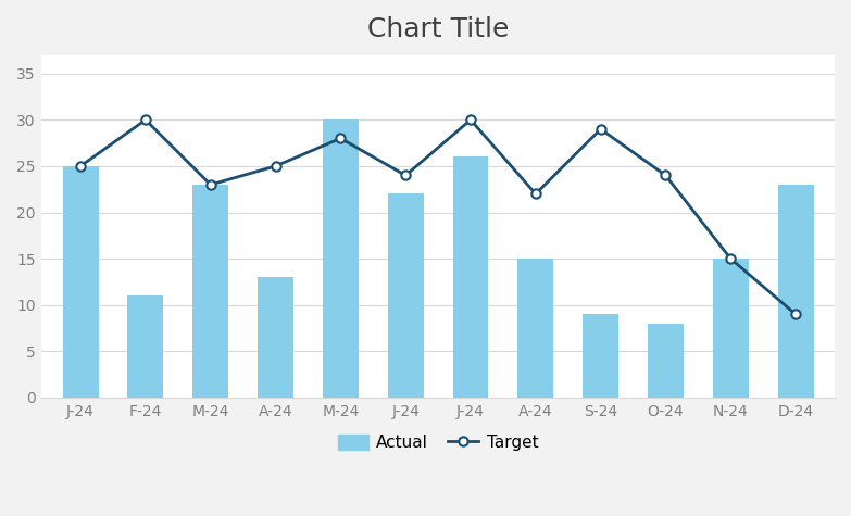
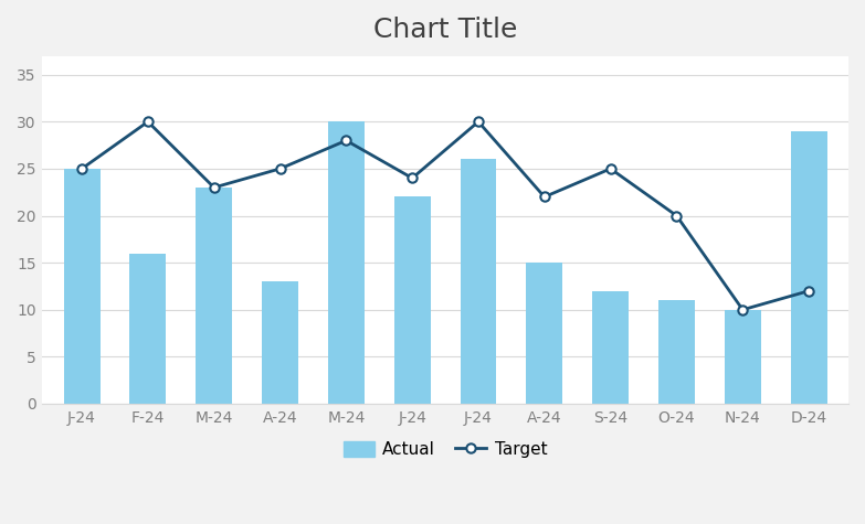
Actual/F-24: 11 -> 16
Actual/S-24: 9 -> 12
Target/S-24: 29 -> 25
Actual/O-24: 8 -> 11
Target/O-24: 24 -> 20
Actual/N-24: 15 -> 10
Target/N-24: 15 -> 10
Actual/D-24: 23 -> 29
Target/D-24: 9 -> 12
